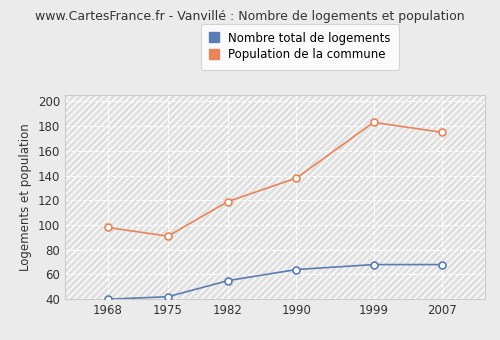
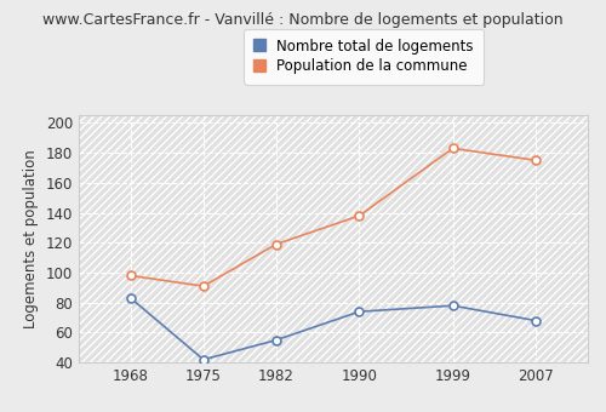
Nombre total de logements/1968: 40 -> 83
Nombre total de logements/1990: 64 -> 74
Nombre total de logements/1999: 68 -> 78
